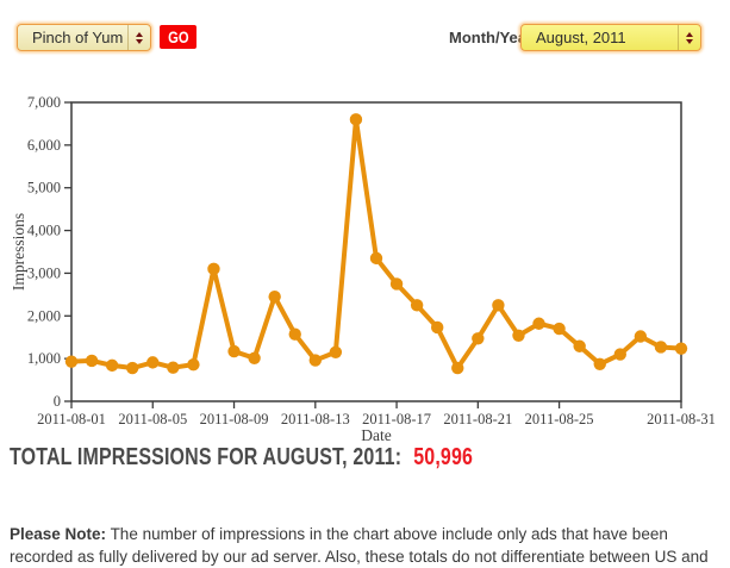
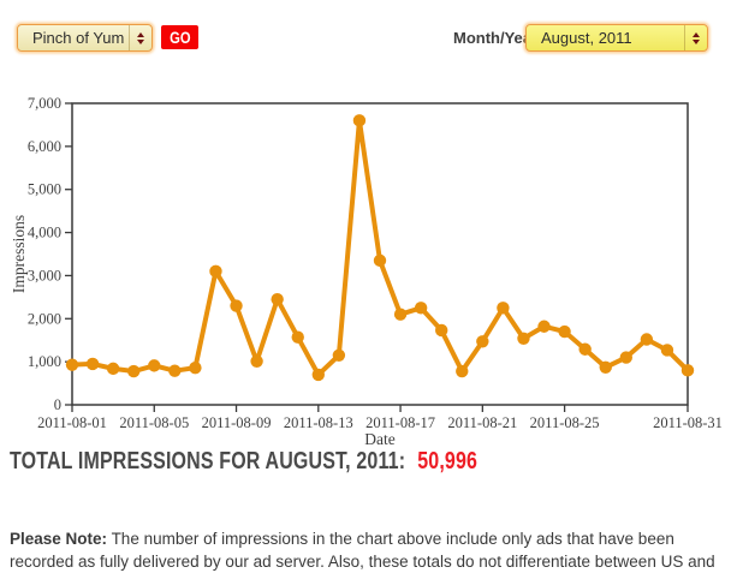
2011-08-09: 1200 -> 2300
2011-08-13: 1000 -> 700
2011-08-17: 2800 -> 2100
2011-08-31: 1200 -> 800
